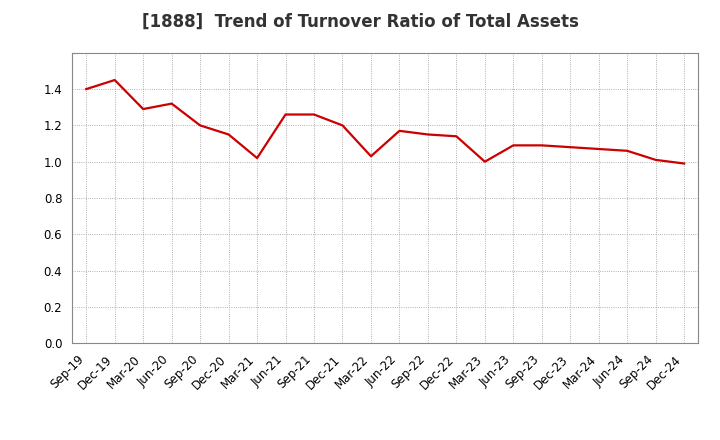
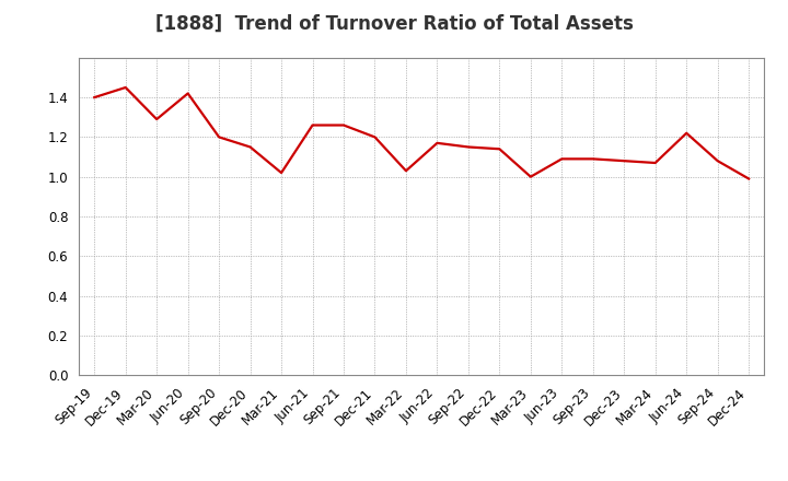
Jun-20: 1.32 -> 1.42
Jun-24: 1.06 -> 1.22
Sep-24: 1.01 -> 1.08
